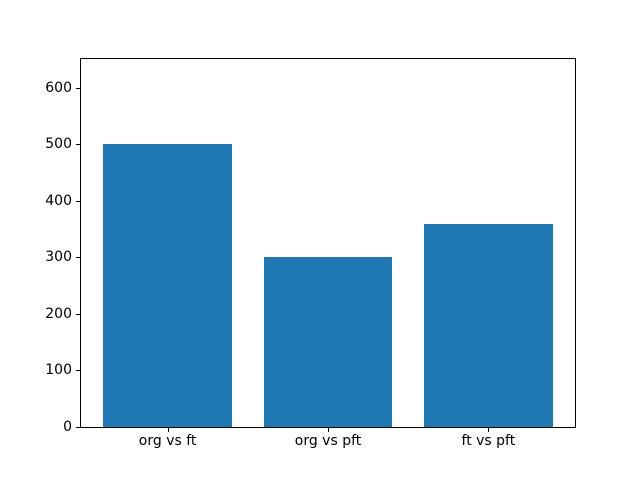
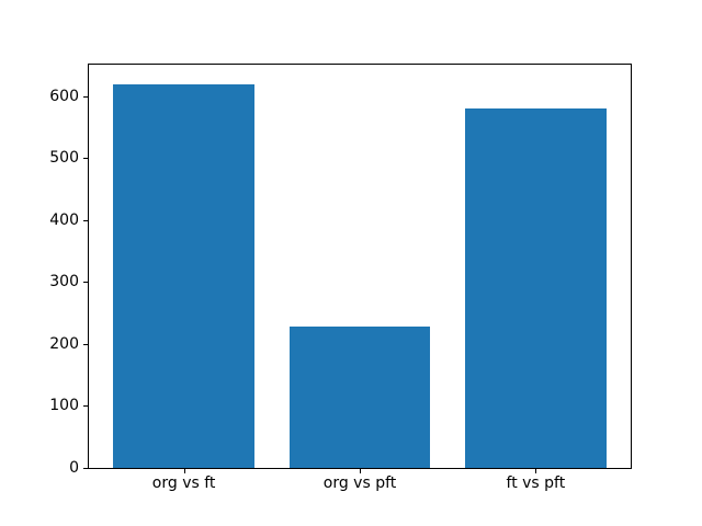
org vs ft: 500 -> 620
org vs pft: 300 -> 230
ft vs pft: 360 -> 580
